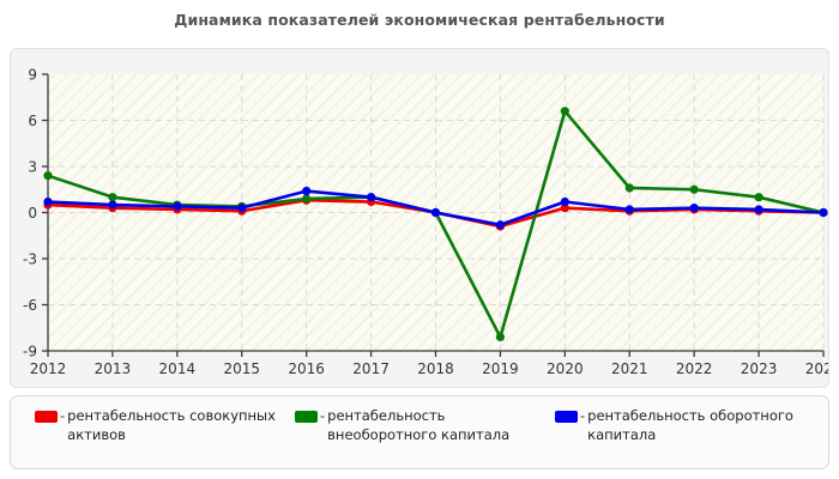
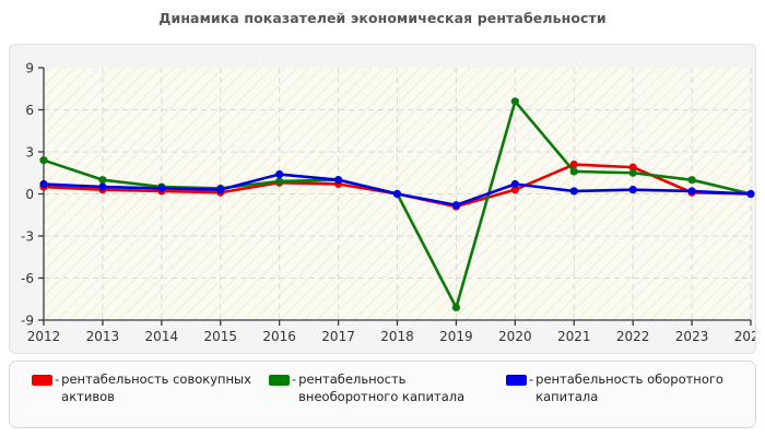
рентабельность совокупных активов/2021: 0.1 -> 2.1
рентабельность совокупных активов/2022: 0.2 -> 1.9
